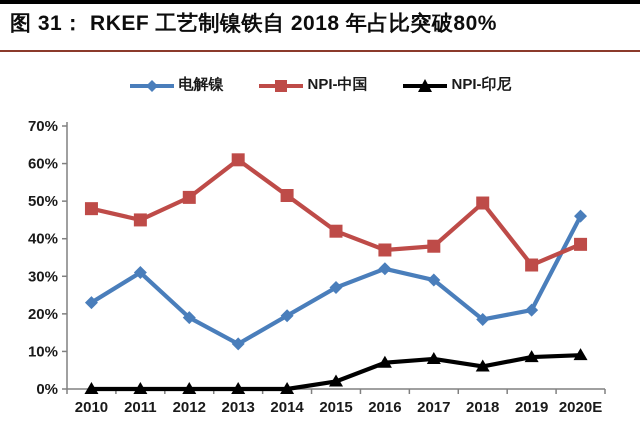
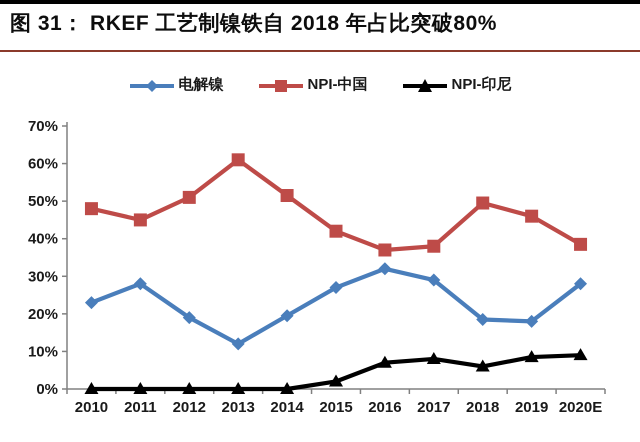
电解镍/2011: 31% -> 28%
电解镍/2019: 21% -> 18%
NPI-中国/2019: 33% -> 46%
电解镍/2020E: 46% -> 28%
